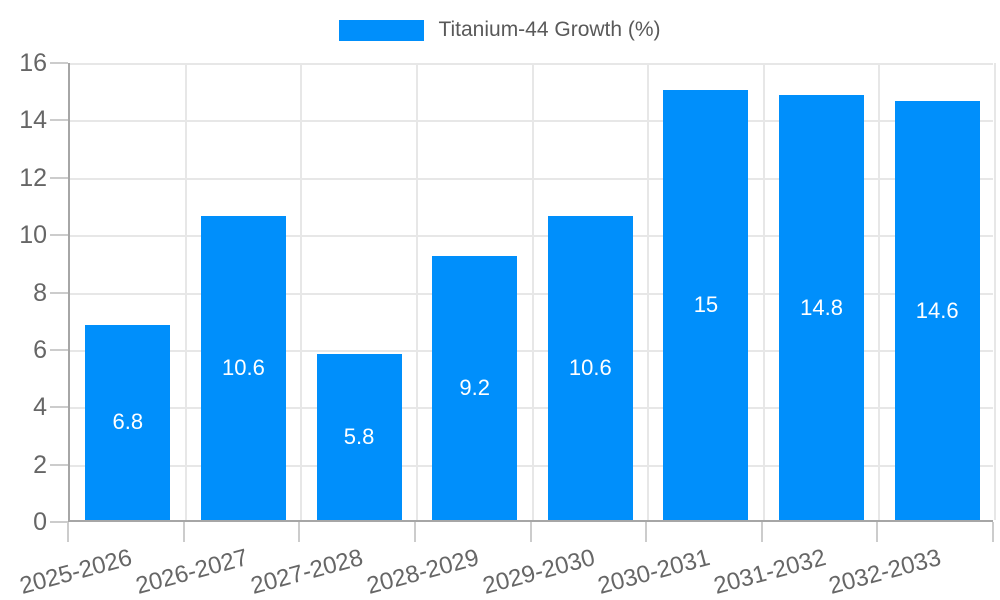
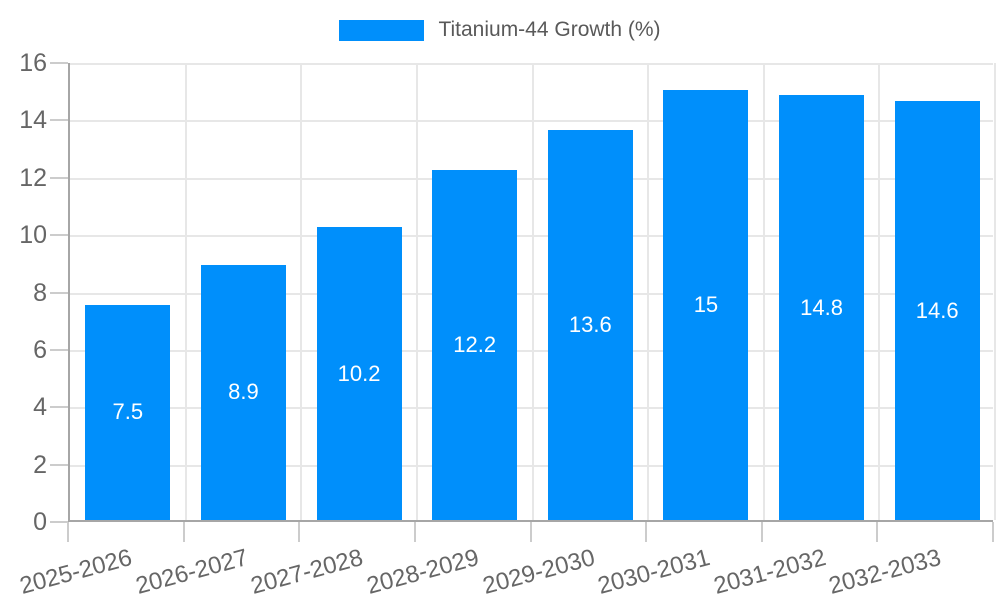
2025-2026: 6.8 -> 7.5
2026-2027: 10.6 -> 8.9
2027-2028: 5.8 -> 10.2
2028-2029: 9.2 -> 12.2
2029-2030: 10.6 -> 13.6
